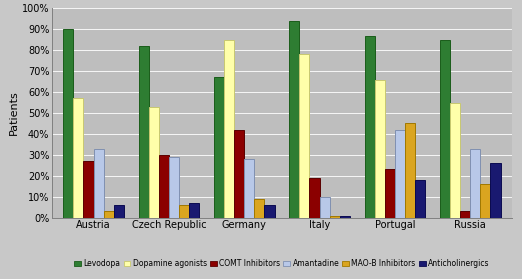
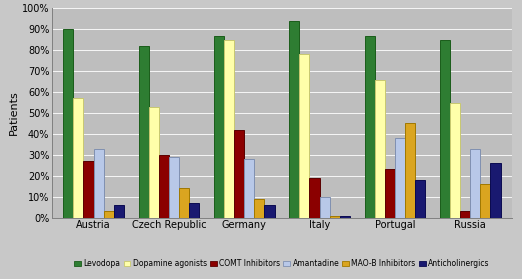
MAO-B Inhibitors/Czech Republic: 6% -> 14%
Levodopa/Germany: 67% -> 87%
Amantadine/Portugal: 42% -> 38%
